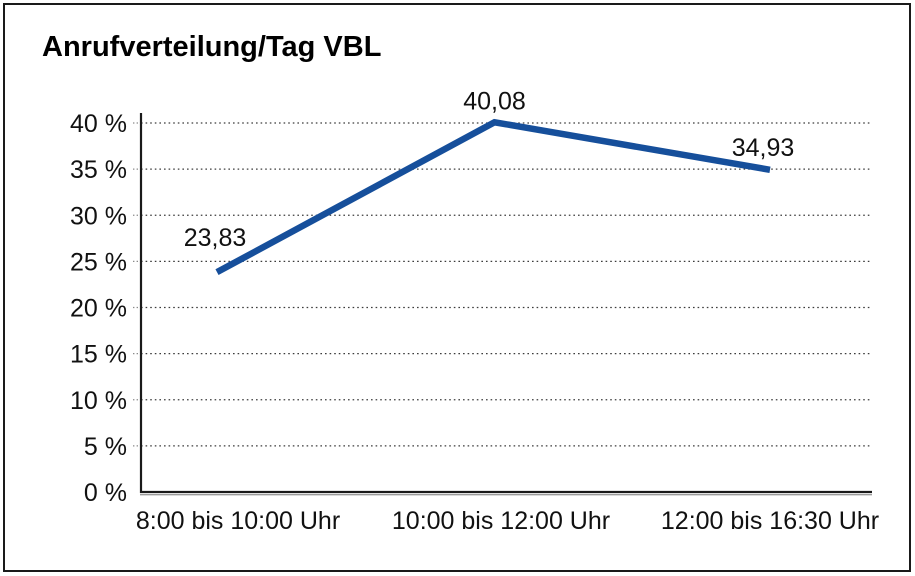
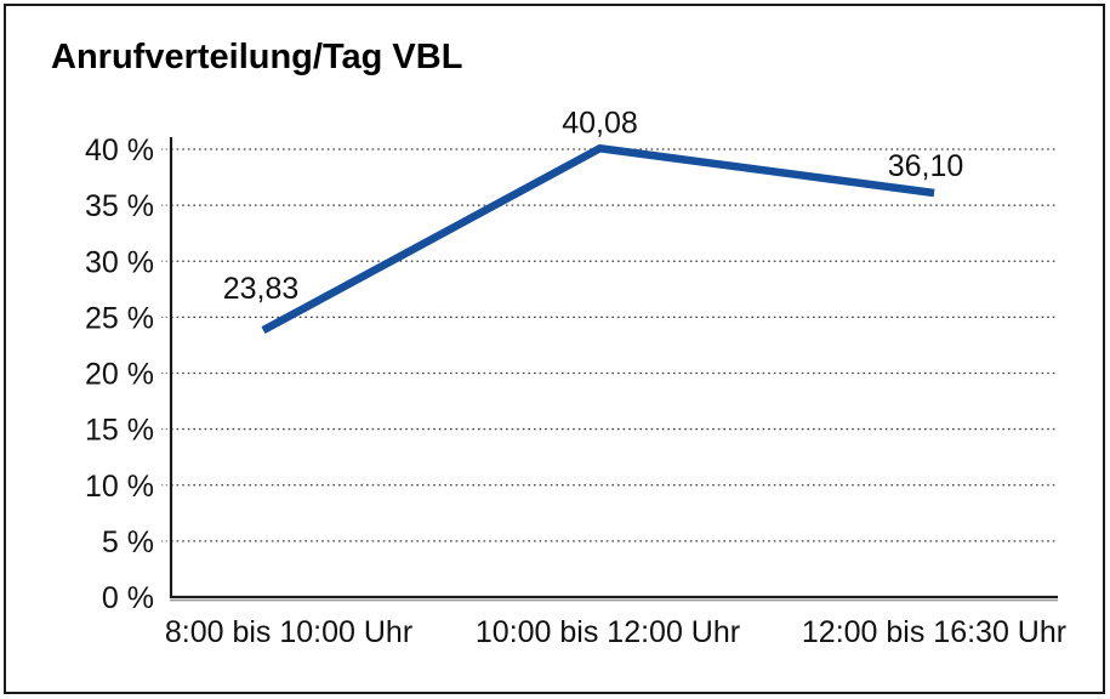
12:00 bis 16:30 Uhr: 34,93 -> 36,10
